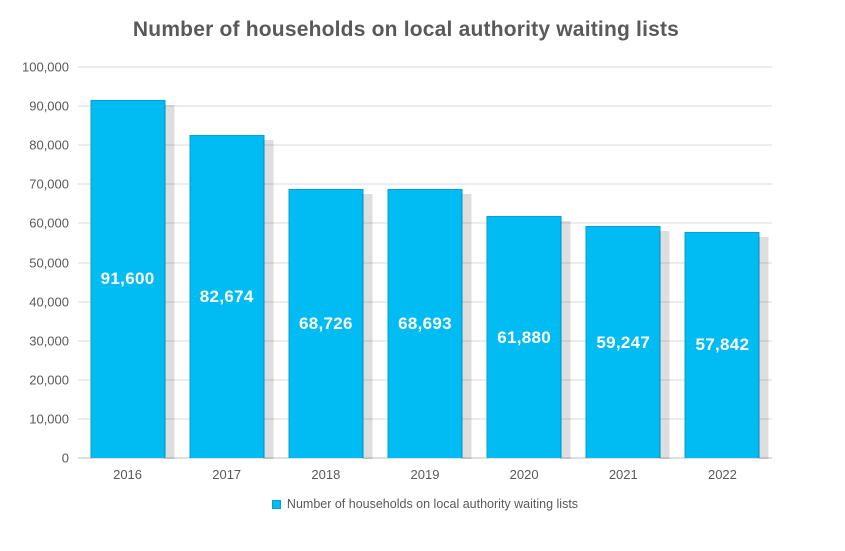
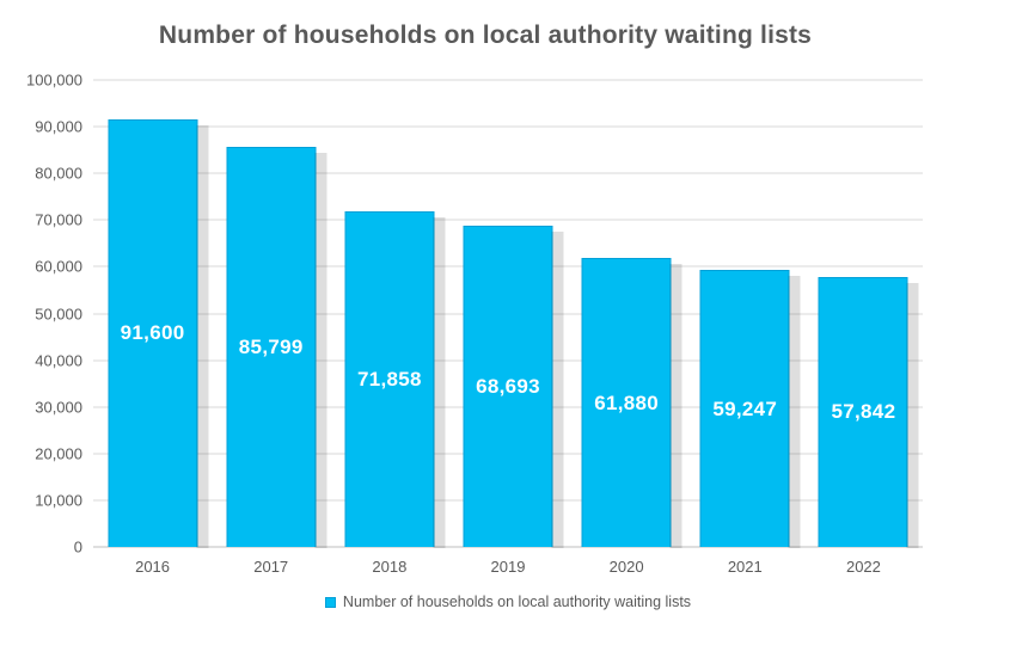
2017: 82,674 -> 85,799
2018: 68,726 -> 71,858
